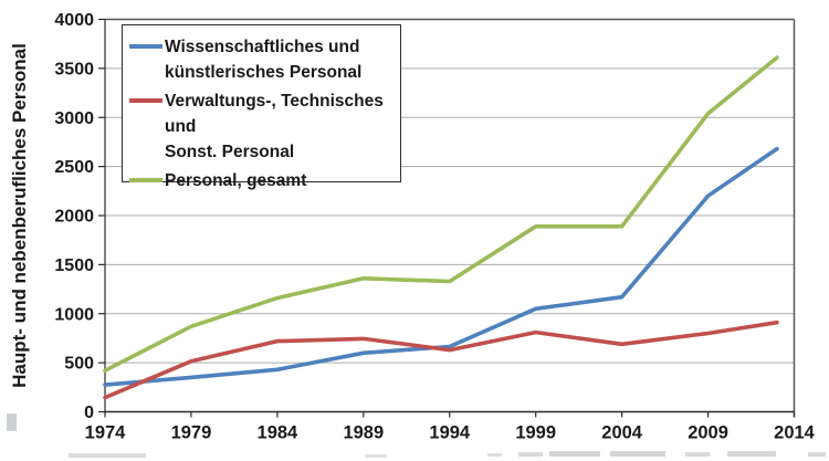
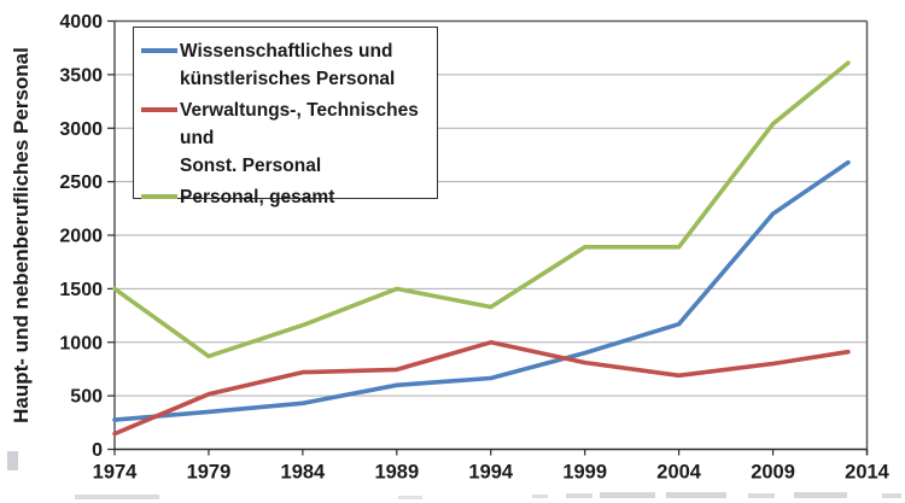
Personal, gesamt/1974: 400 -> 1500
Personal, gesamt/1989: 1400 -> 1500
Verwaltungs-, Technisches und Sonst. Personal/1994: 600 -> 1000
Wissenschaftliches und künstlerisches Personal/1999: 1000 -> 900
